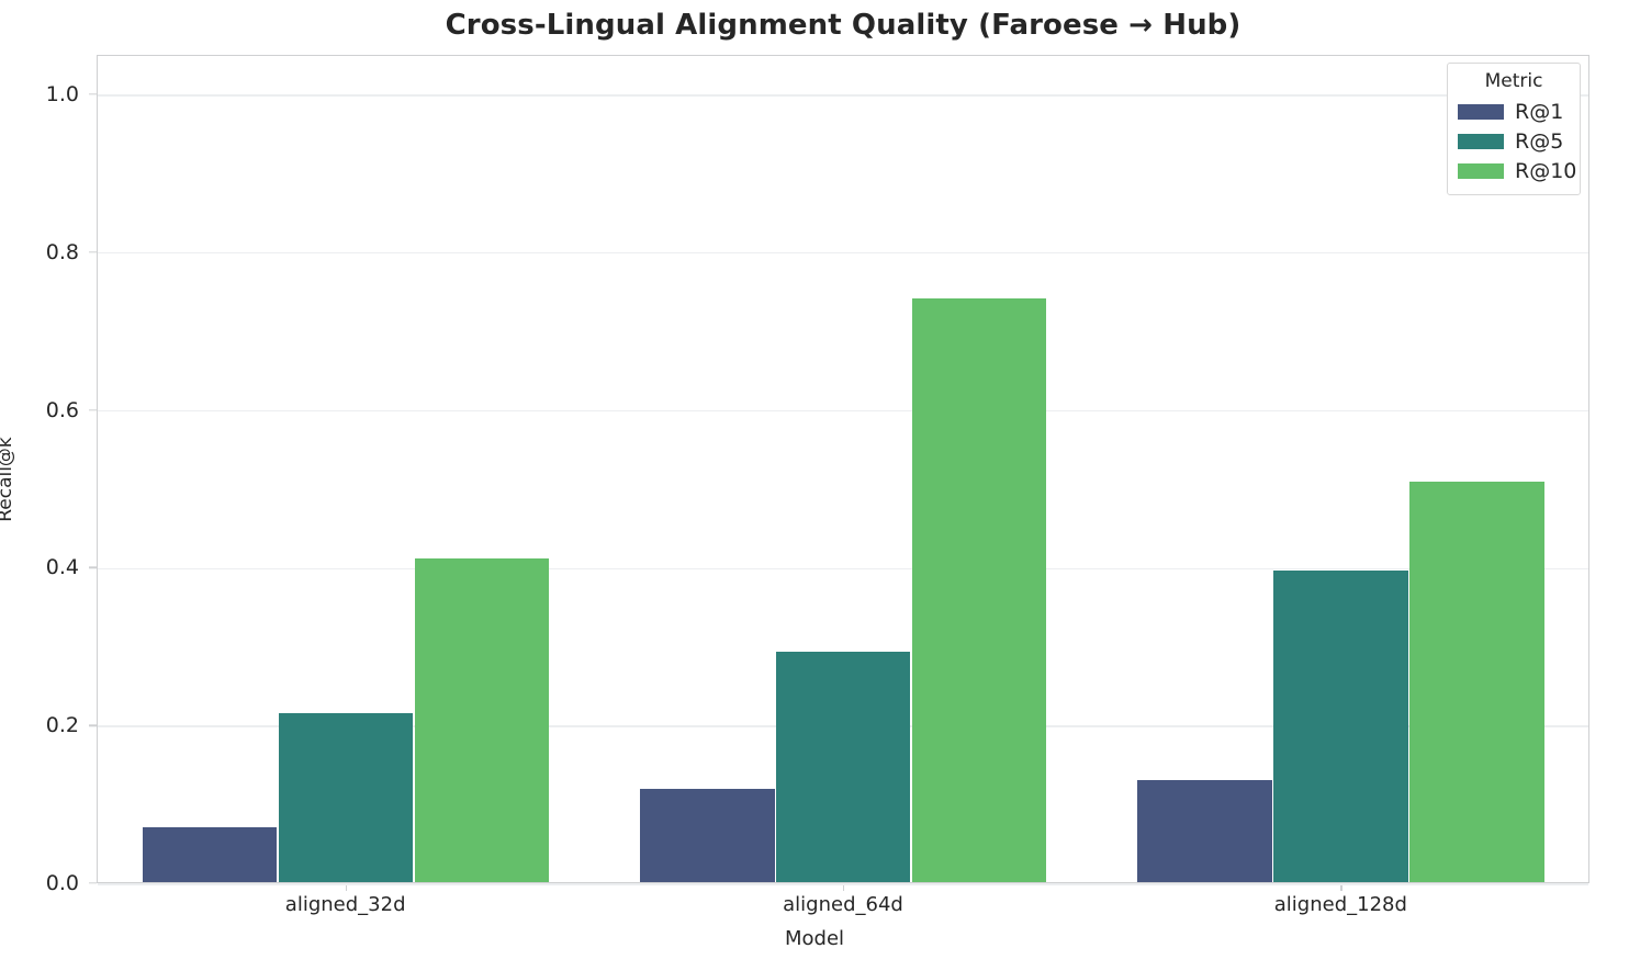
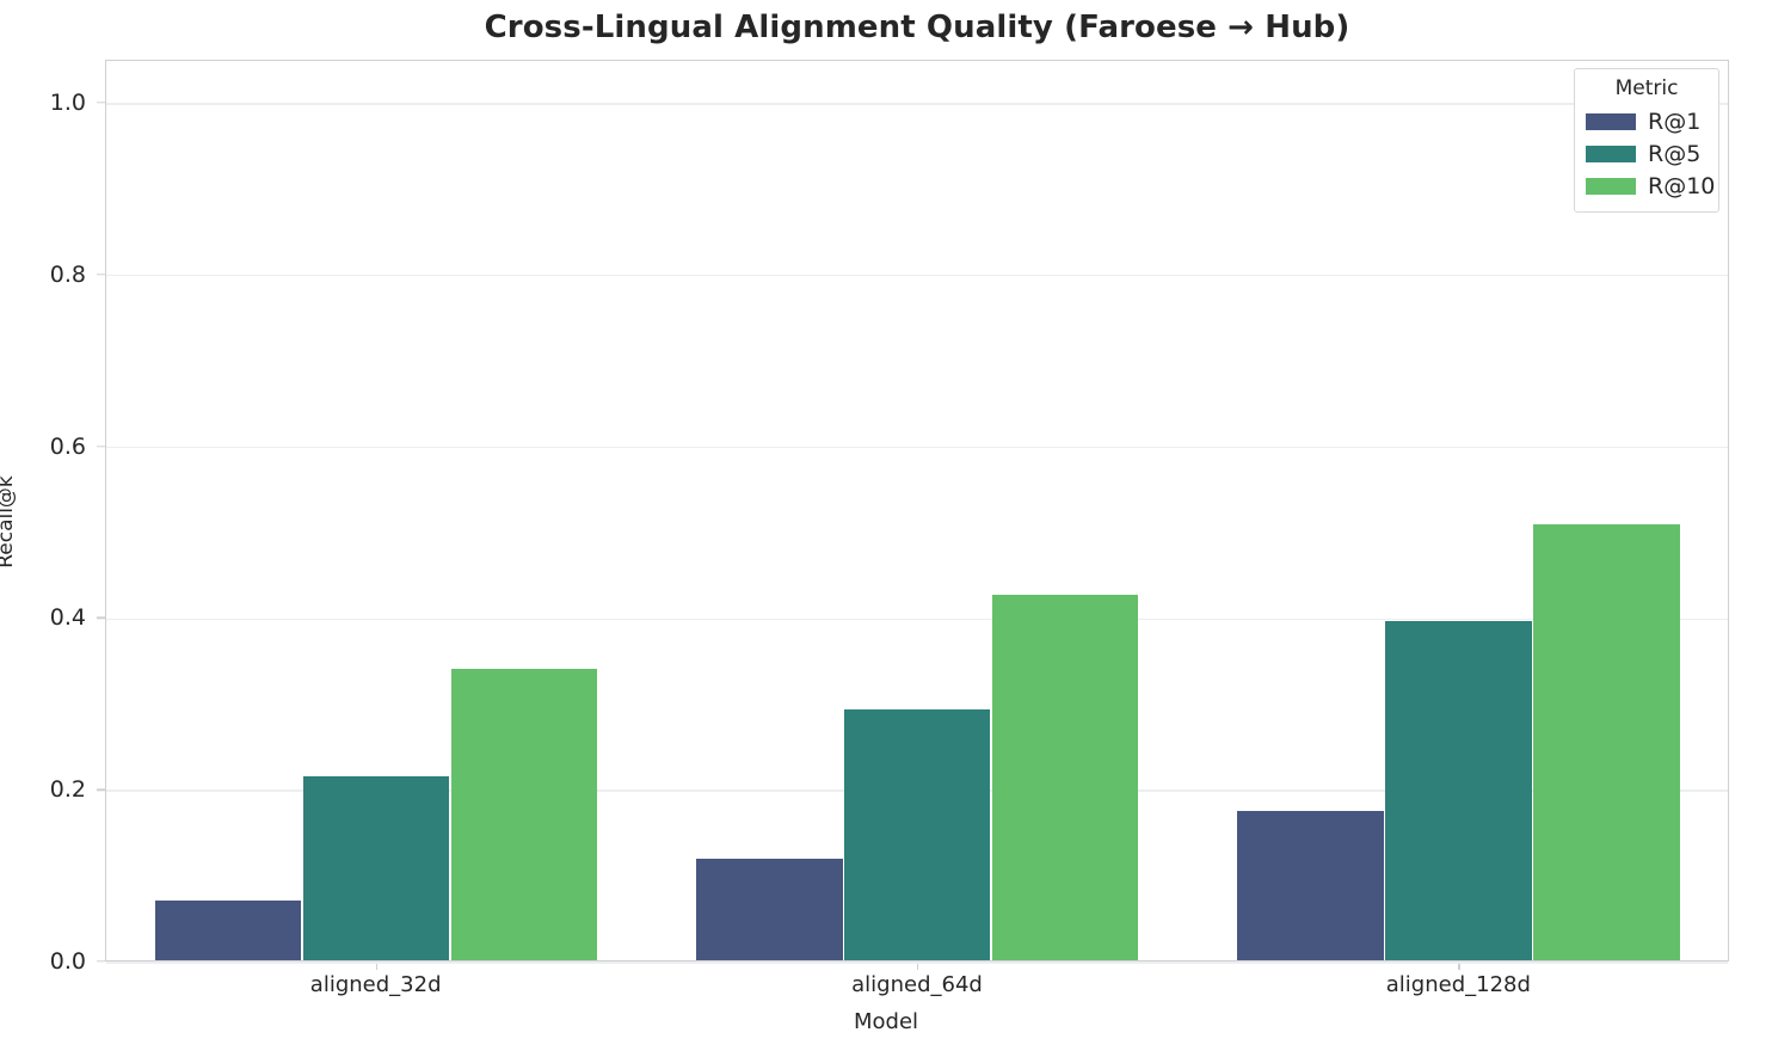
R@10/aligned_32d: 0.41 -> 0.34
R@10/aligned_64d: 0.74 -> 0.43
R@1/aligned_128d: 0.13 -> 0.17
